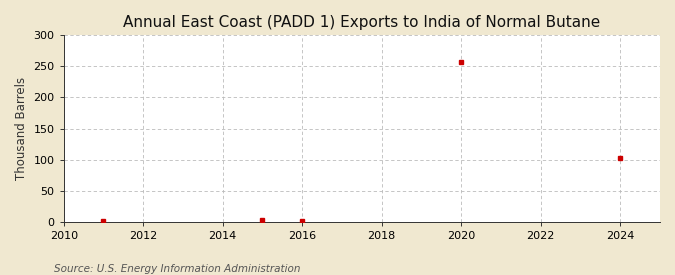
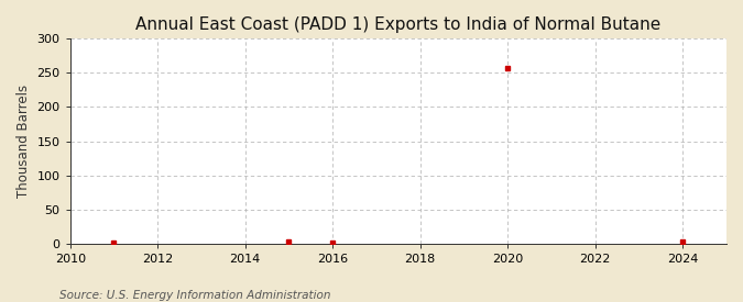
2024: 102 -> 2
